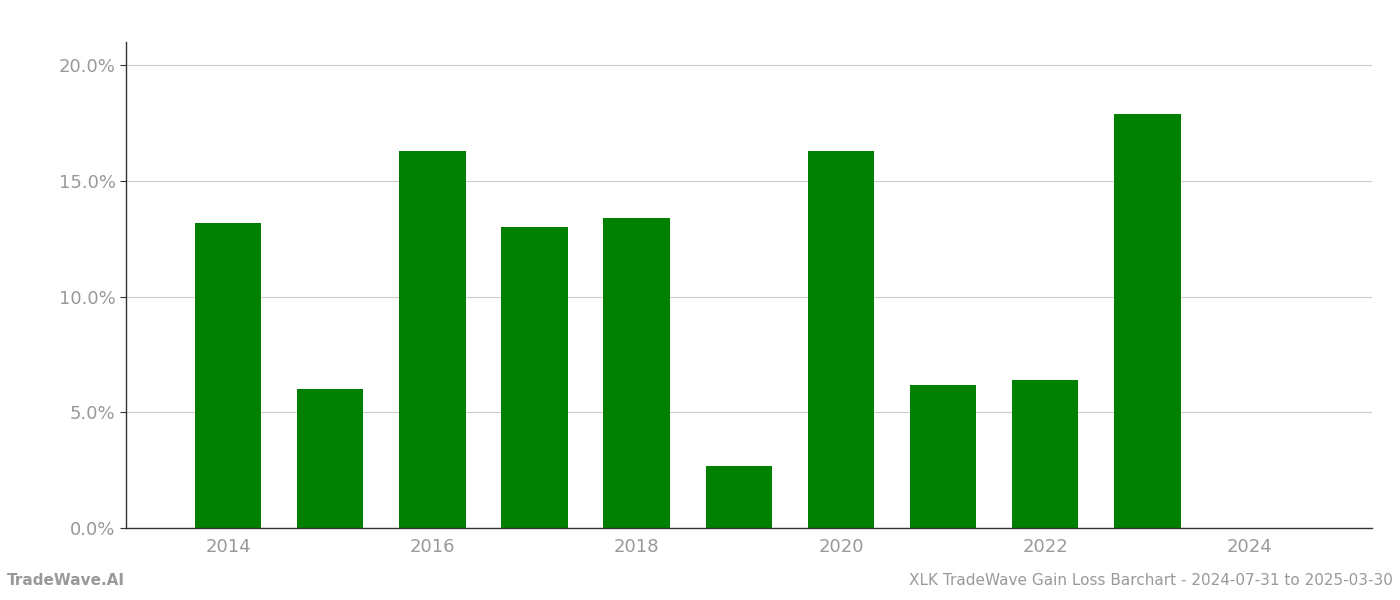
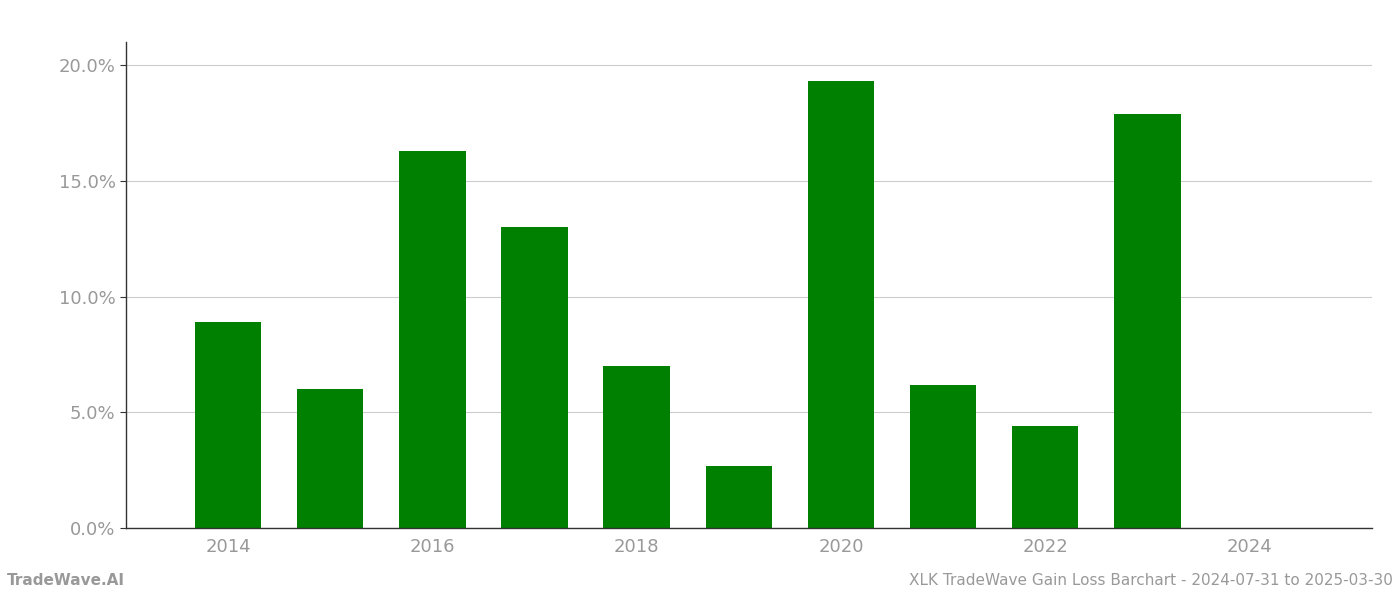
2014: 13.2% -> 8.9%
2018: 13.4% -> 7.0%
2020: 16.3% -> 19.3%
2022: 6.4% -> 4.4%
